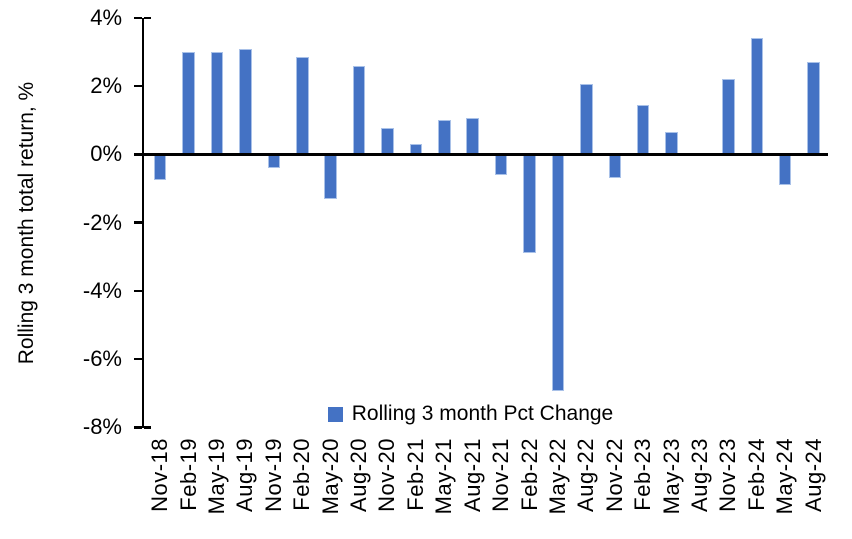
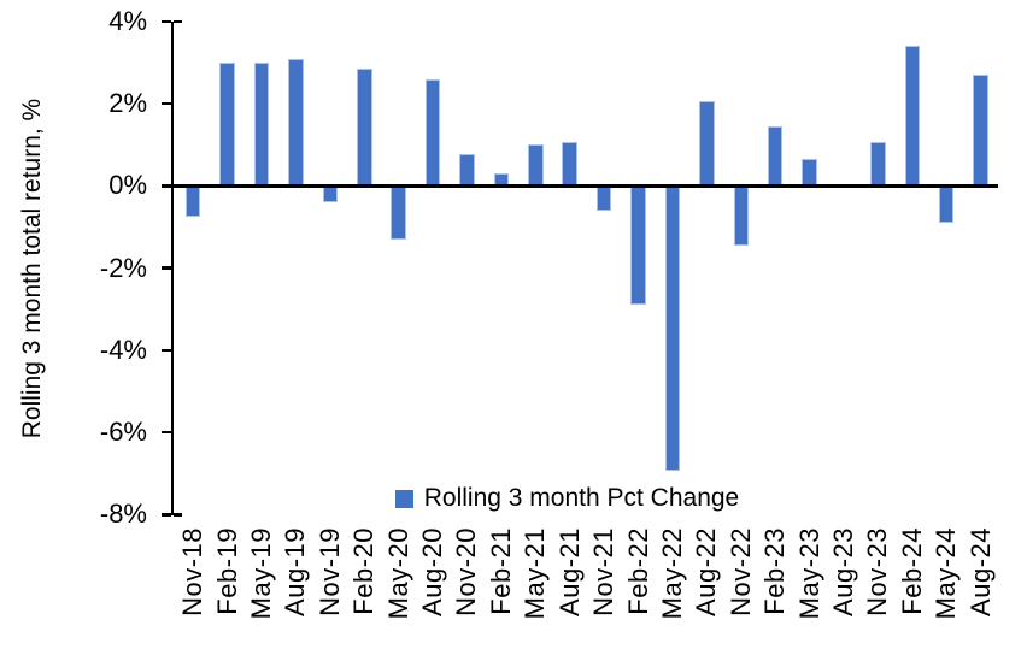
Nov-22: -0.7% -> -1.4%
Nov-23: 2.2% -> 1.1%
